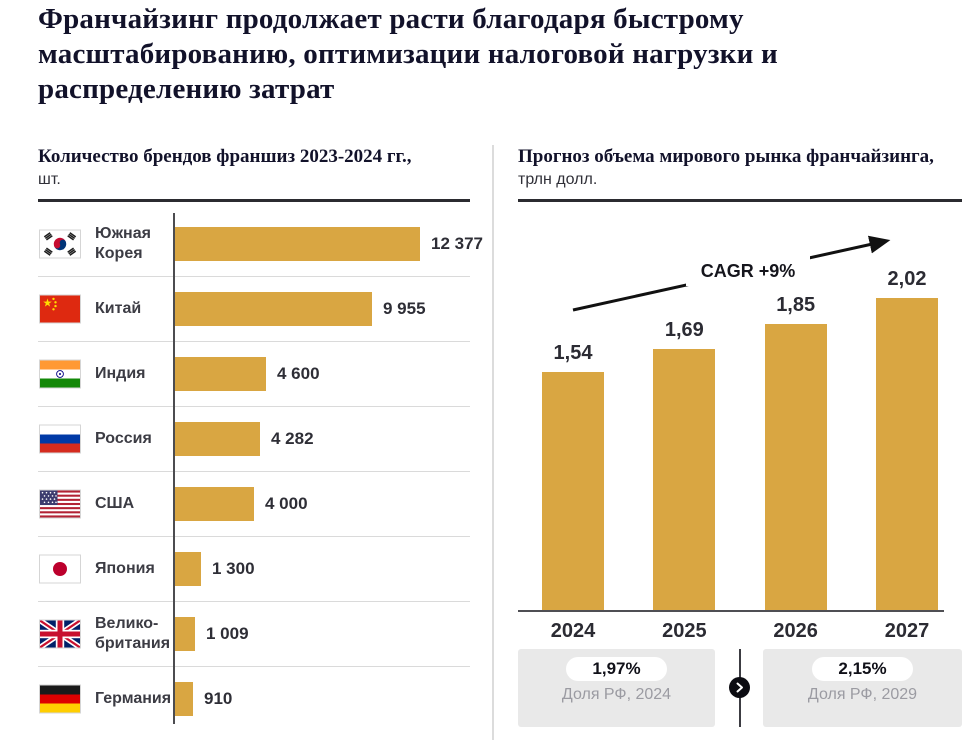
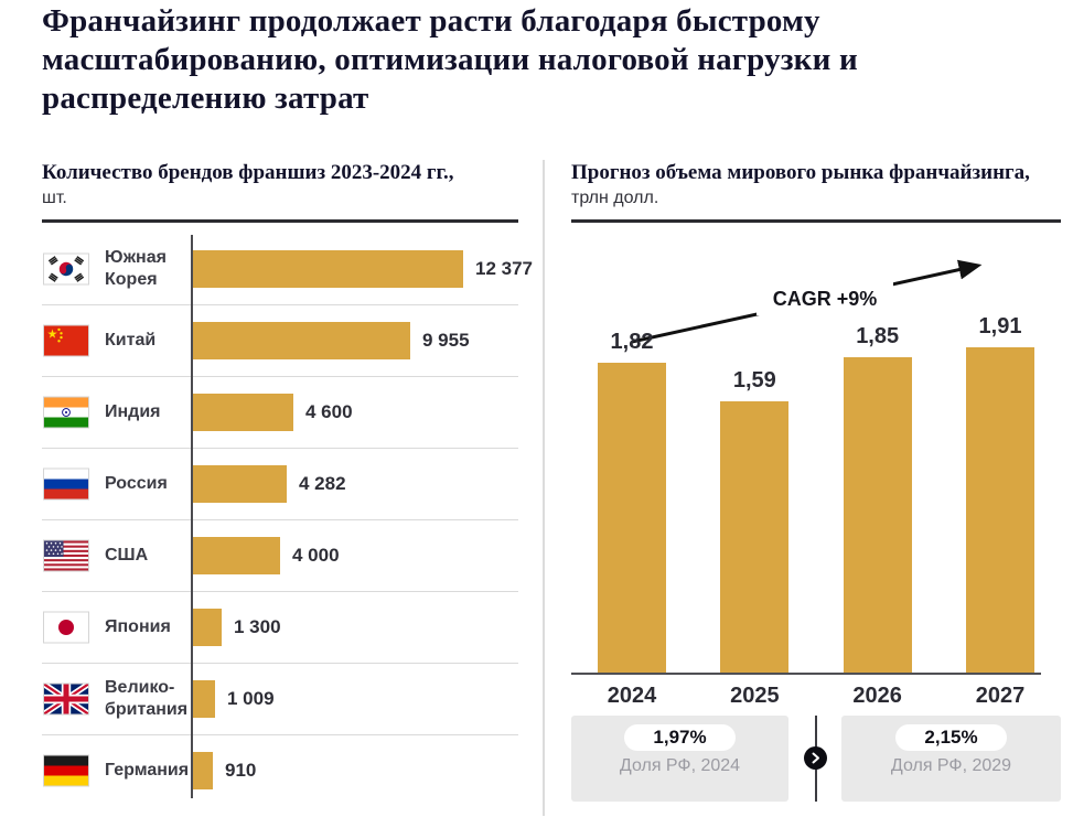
Прогноз объема мирового рынка франчайзинга, трлн долл./2024: 1,54 -> 1,82
Прогноз объема мирового рынка франчайзинга, трлн долл./2025: 1,69 -> 1,59
Прогноз объема мирового рынка франчайзинга, трлн долл./2027: 2,02 -> 1,91
